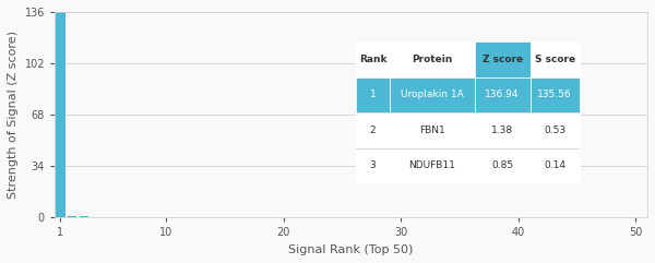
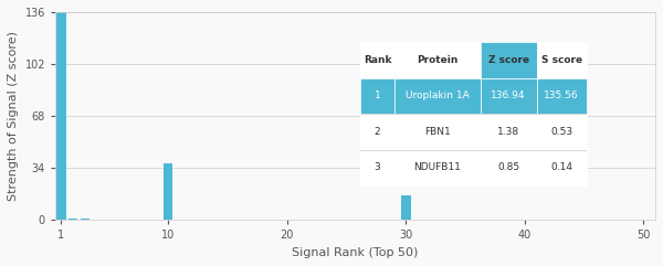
10: 0 -> 37
30: 0 -> 16
